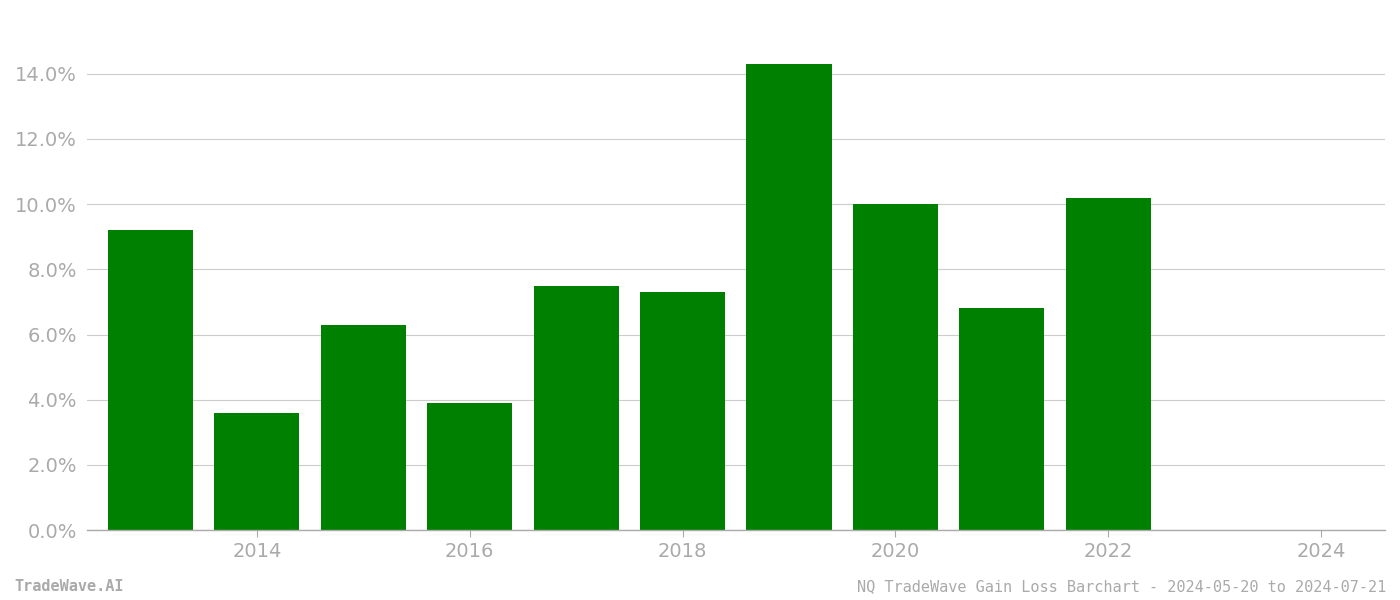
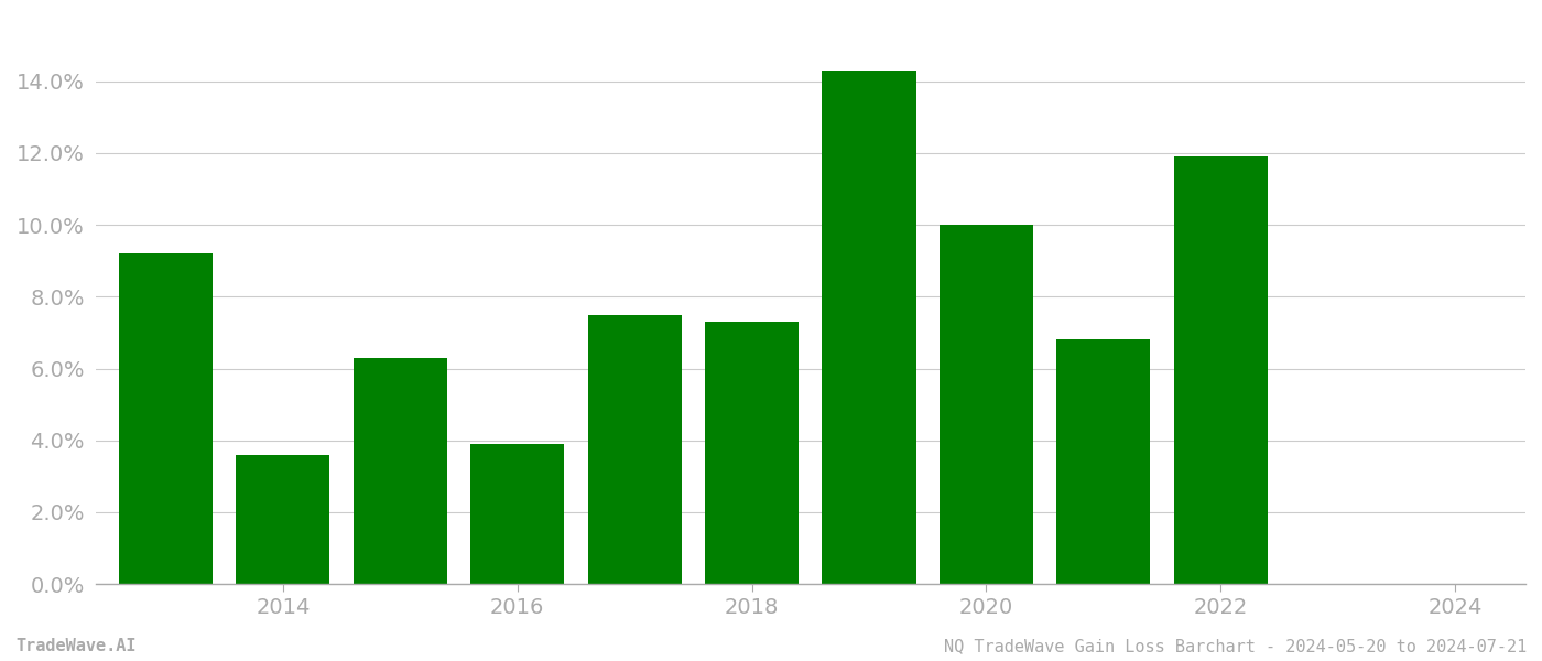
2022: 10.2% -> 11.9%
